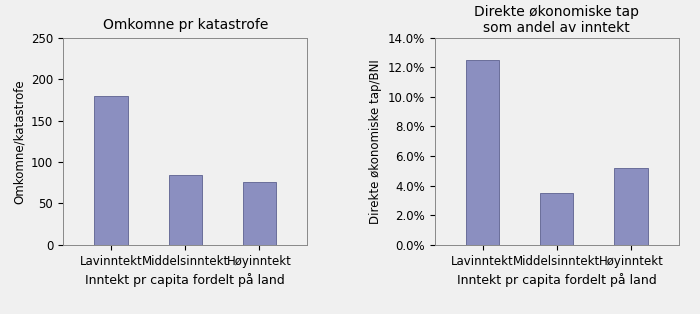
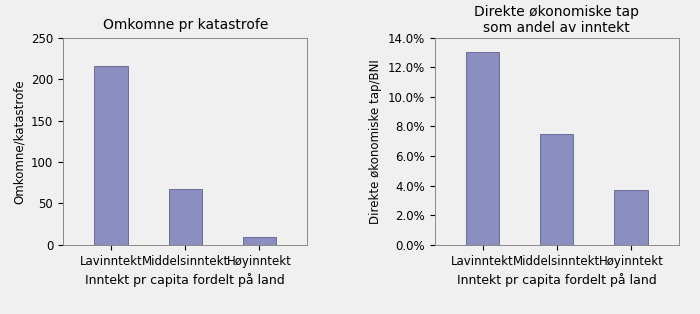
Omkomne pr katastrofe/Lavinntekt: 180 -> 216
Omkomne pr katastrofe/Middelsinntekt: 84 -> 68
Omkomne pr katastrofe/Høyinntekt: 76 -> 10
Direkte økonomiske tap som andel av inntekt/Lavinntekt: 12.5% -> 13.0%
Direkte økonomiske tap som andel av inntekt/Middelsinntekt: 3.5% -> 7.5%
Direkte økonomiske tap som andel av inntekt/Høyinntekt: 5.2% -> 3.7%
